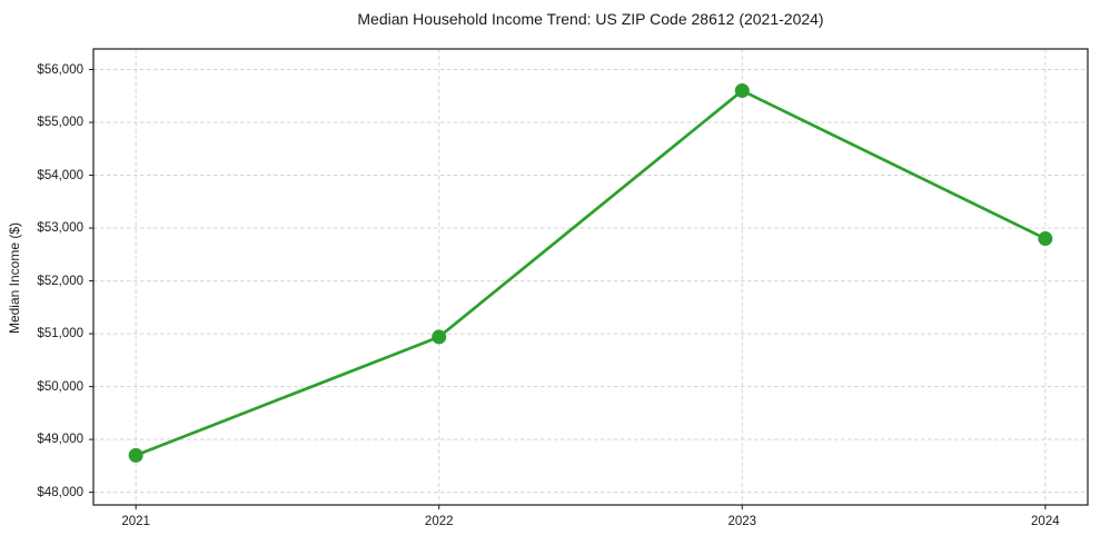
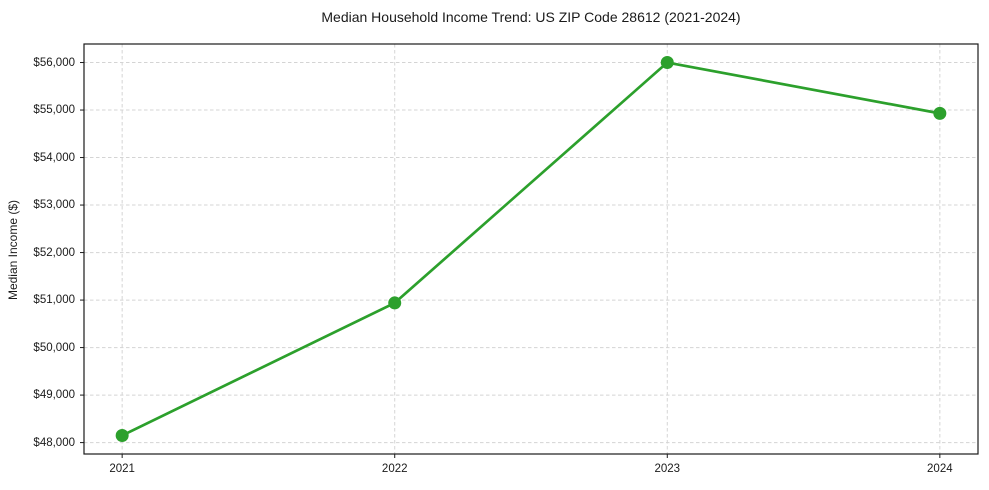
2021: $48700 -> $48200
2023: $55600 -> $56000
2024: $52800 -> $54900
